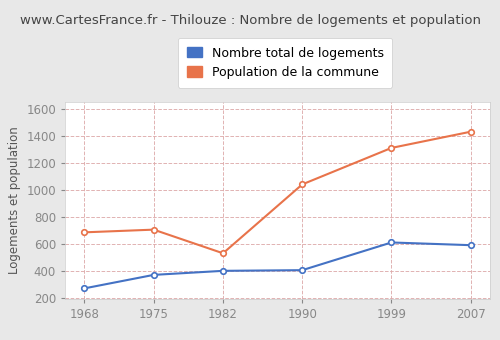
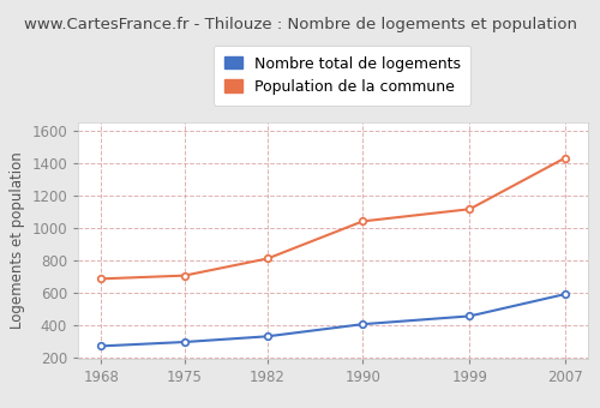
Nombre total de logements/1975: 370 -> 300
Nombre total de logements/1982: 400 -> 330
Population de la commune/1982: 530 -> 810
Nombre total de logements/1999: 610 -> 460
Population de la commune/1999: 1310 -> 1120
